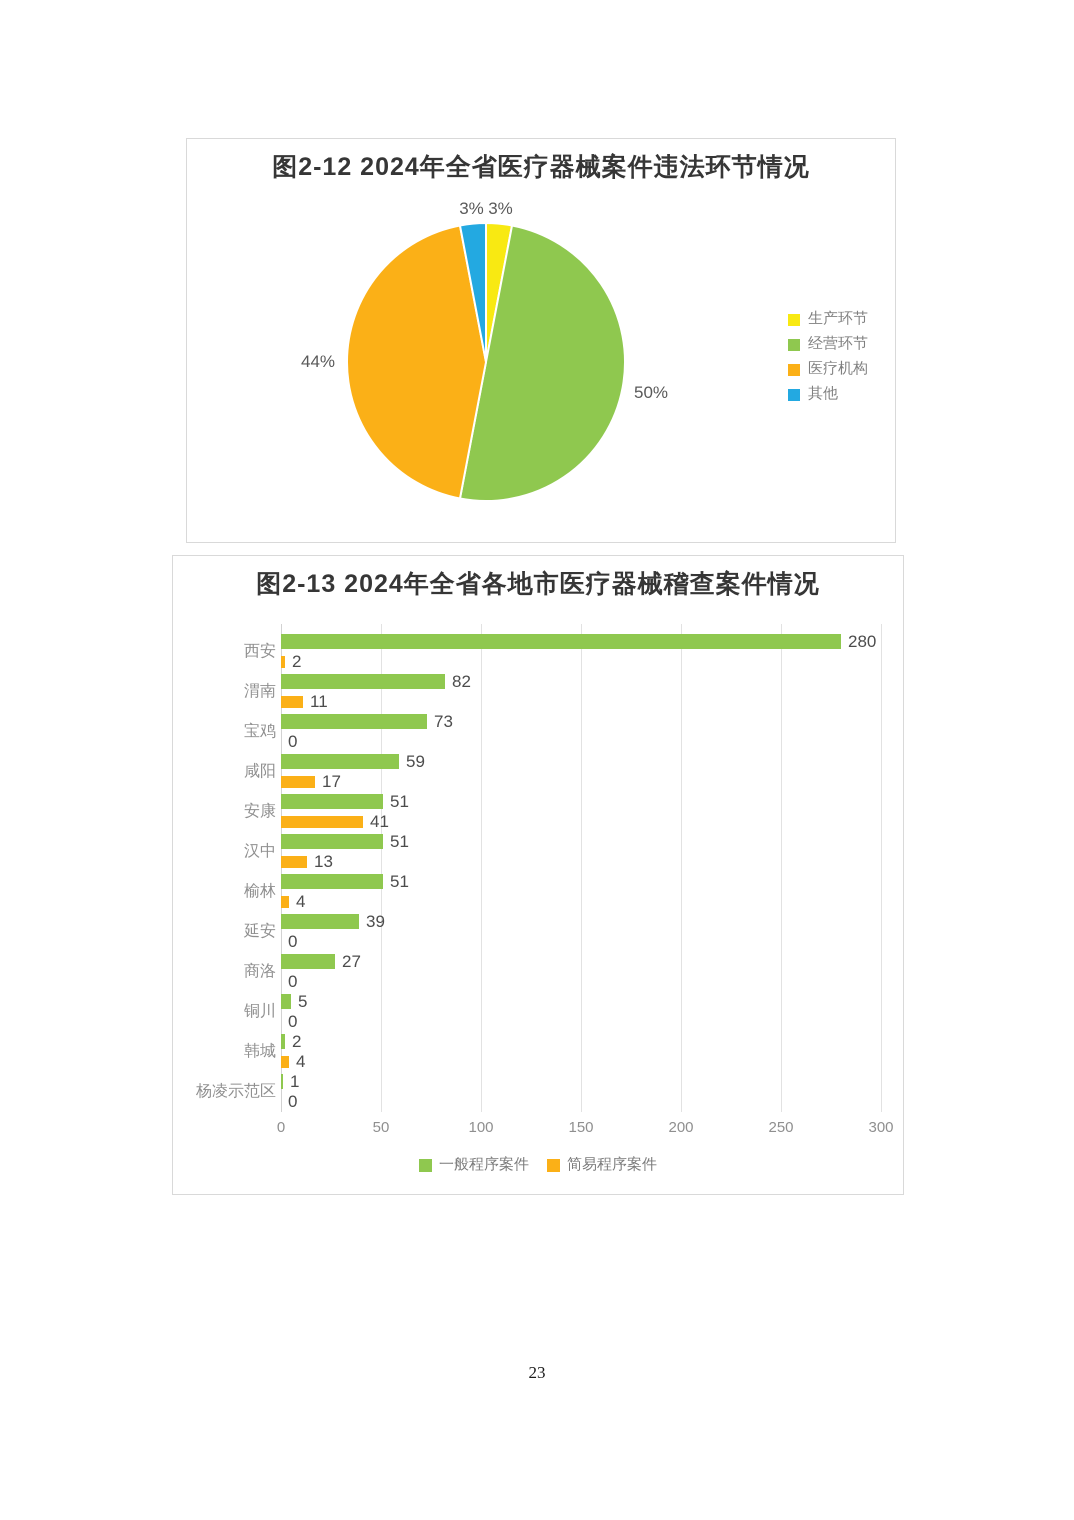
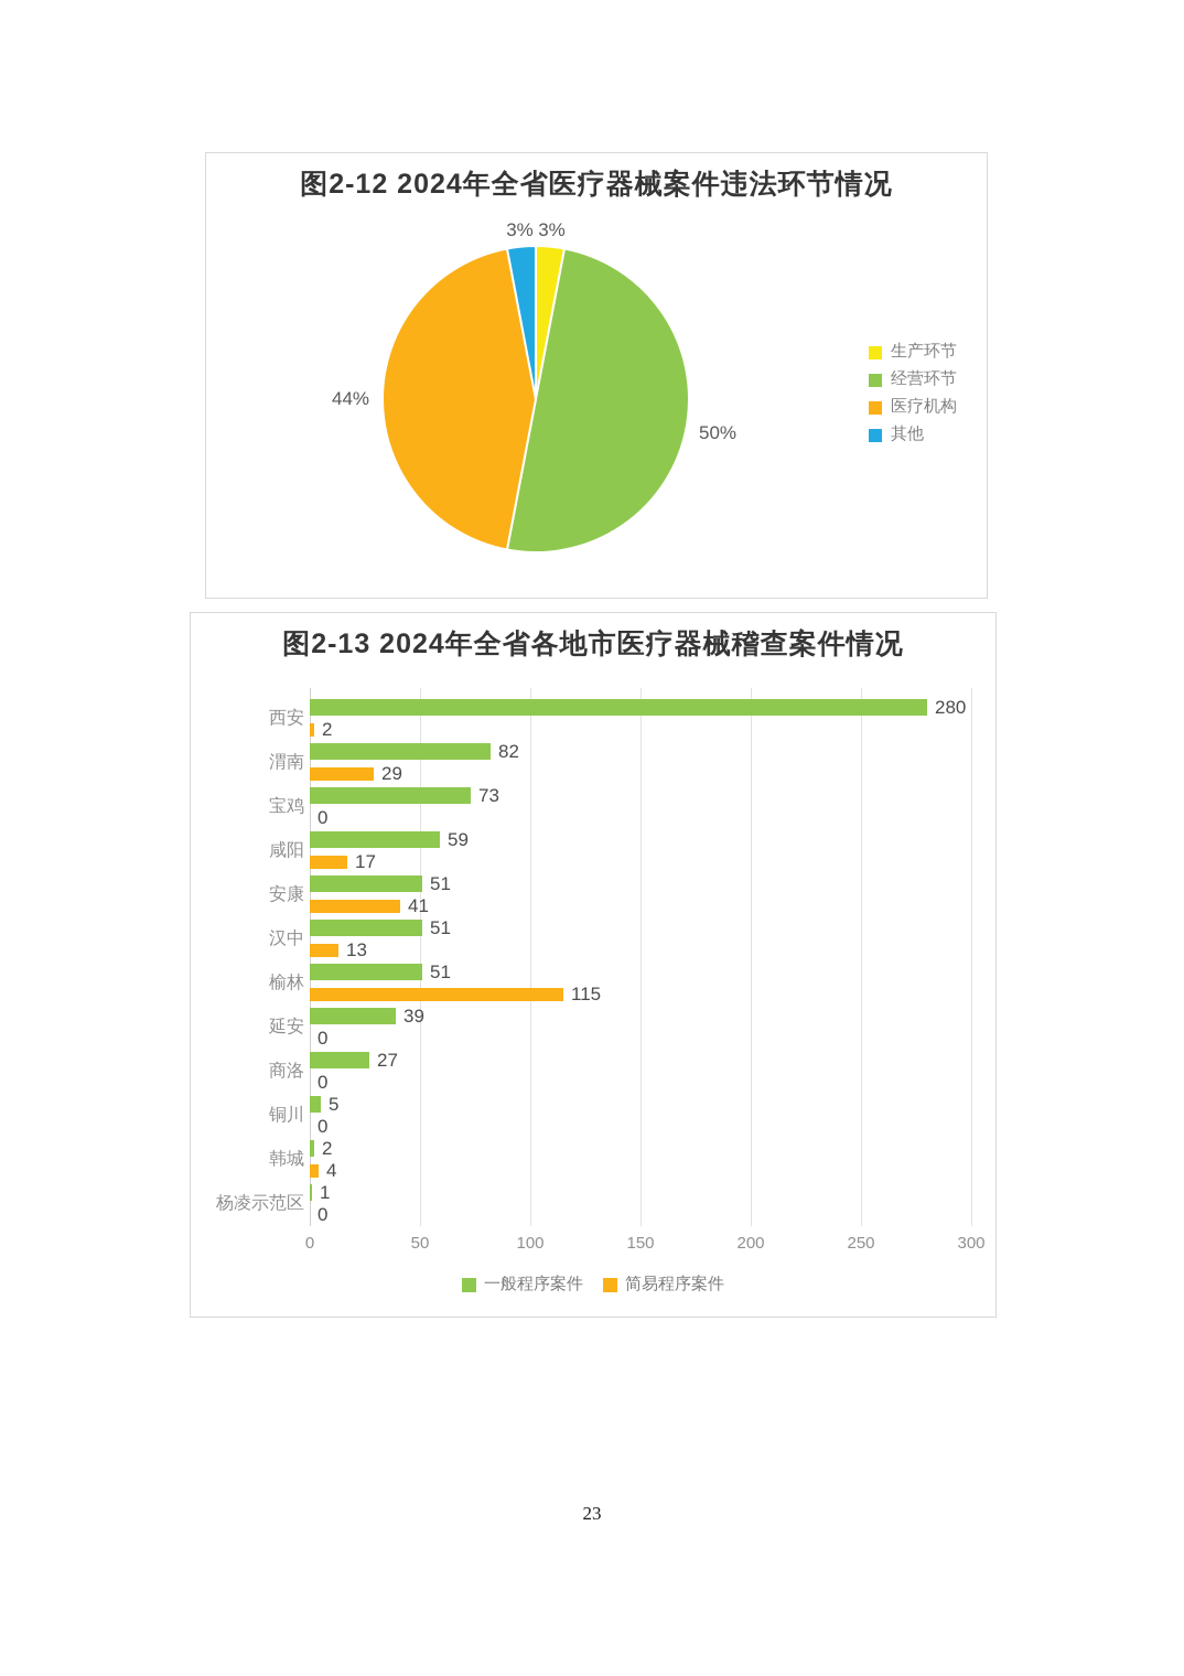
图2-13 2024年全省各地市医疗器械稽查案件情况/简易程序案件/渭南: 11 -> 29
图2-13 2024年全省各地市医疗器械稽查案件情况/简易程序案件/榆林: 4 -> 115
